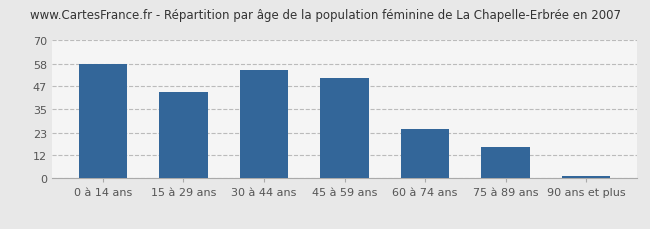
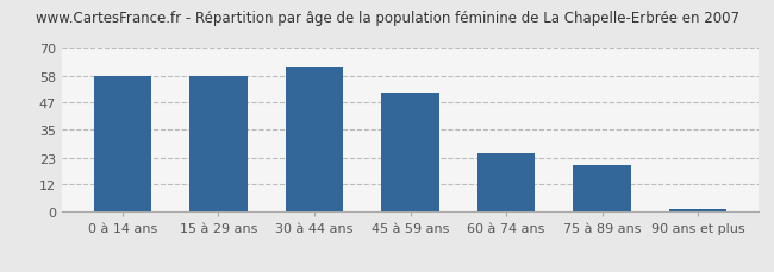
15 à 29 ans: 44 -> 58
30 à 44 ans: 55 -> 62
75 à 89 ans: 16 -> 20
